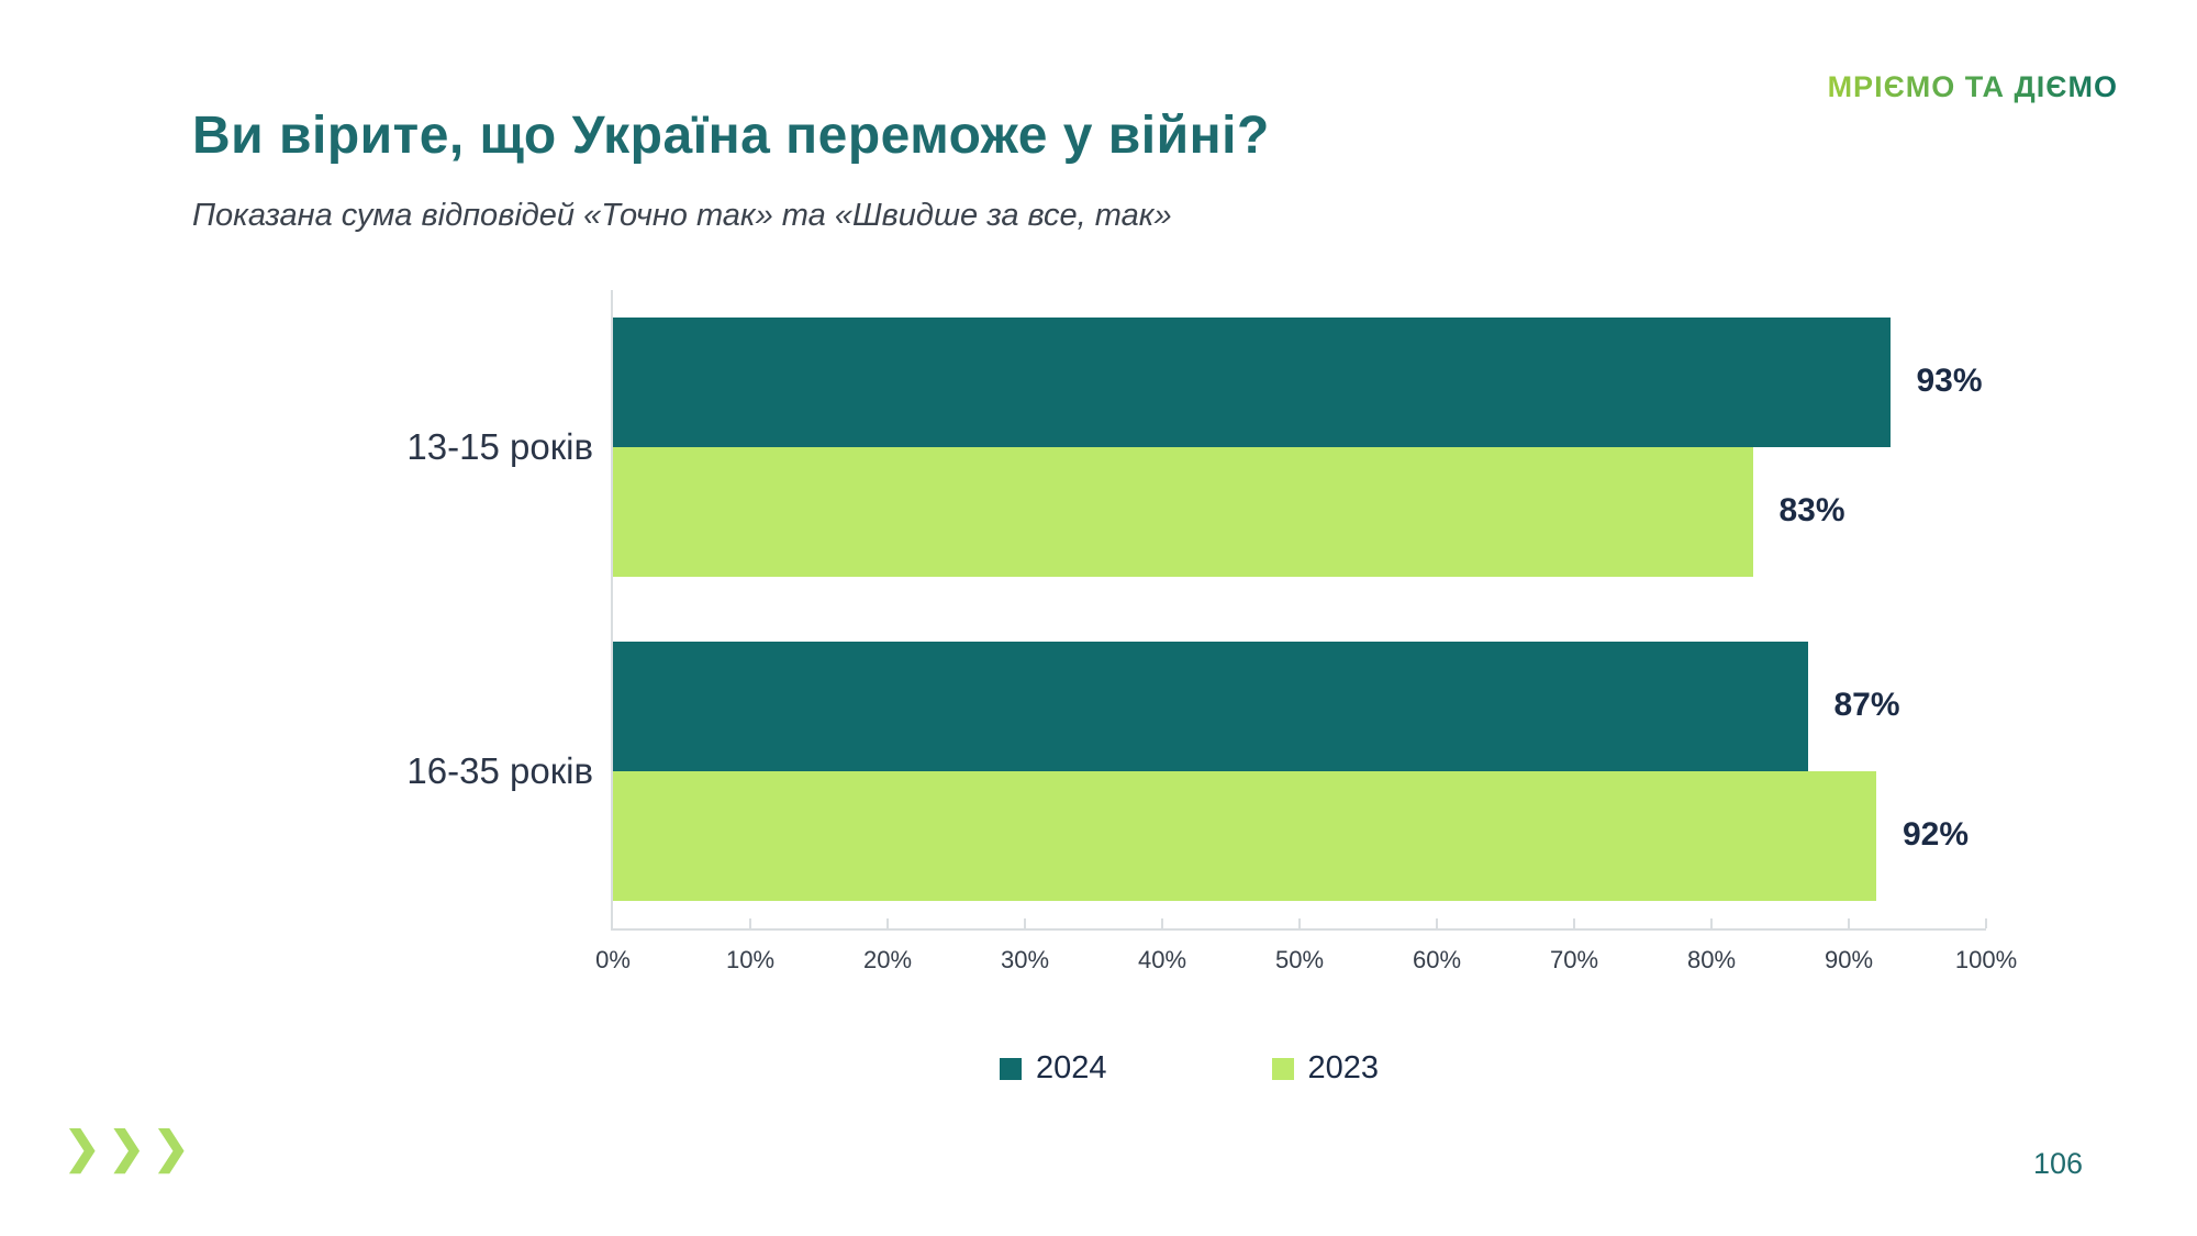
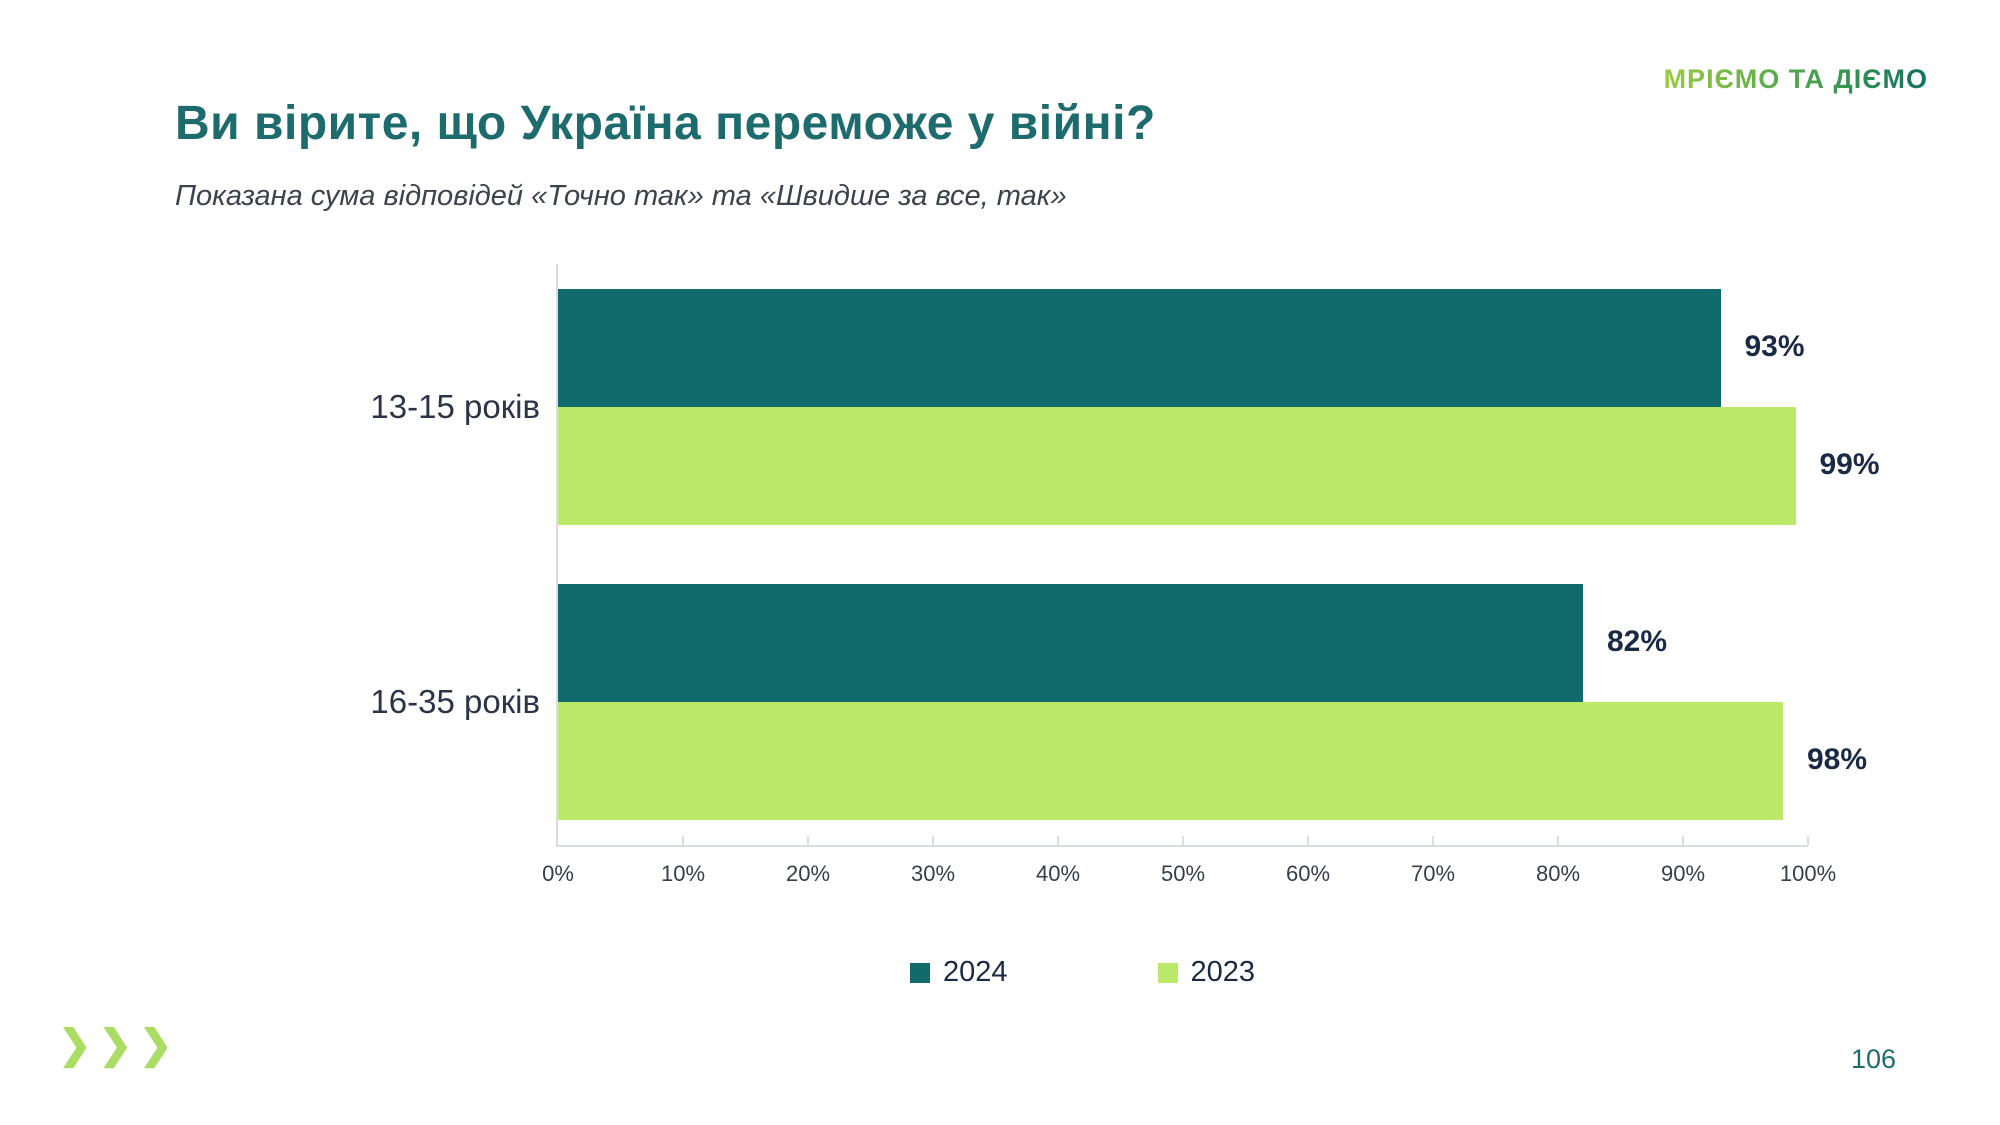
2023/13-15 років: 83% -> 99%
2024/16-35 років: 87% -> 82%
2023/16-35 років: 92% -> 98%
